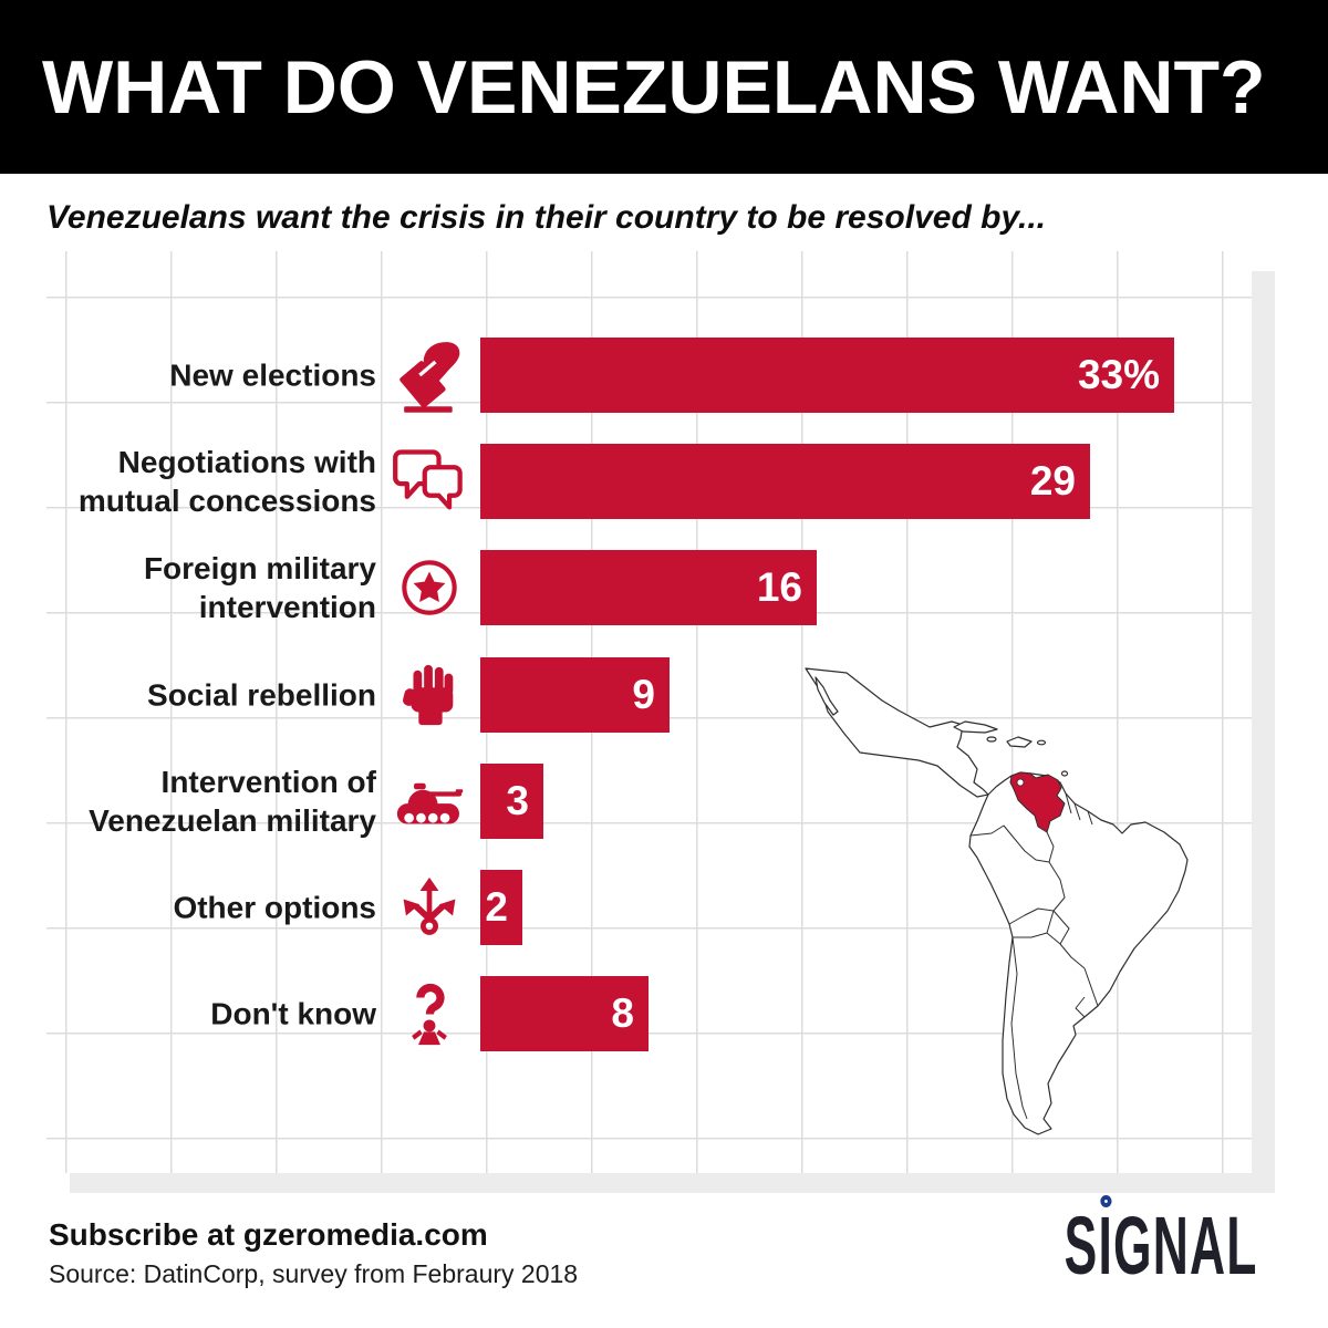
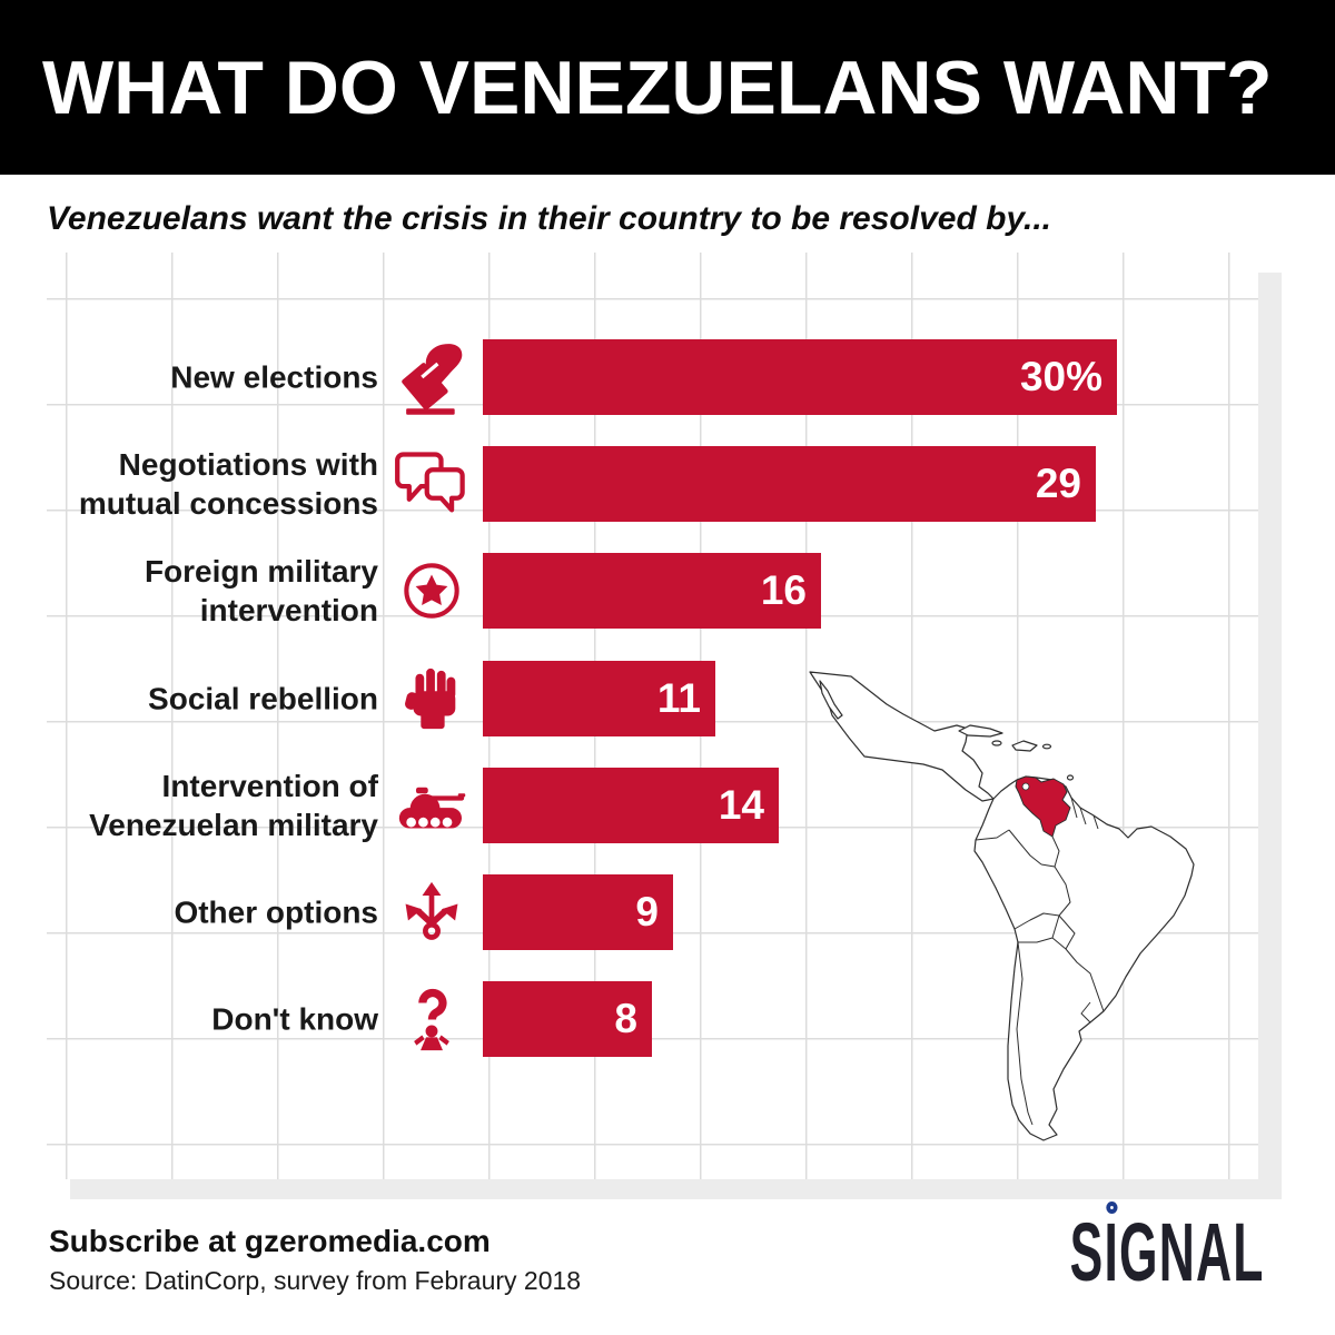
New elections: 33% -> 30%
Social rebellion: 9 -> 11
Intervention of Venezuelan military: 3 -> 14
Other options: 2 -> 9
